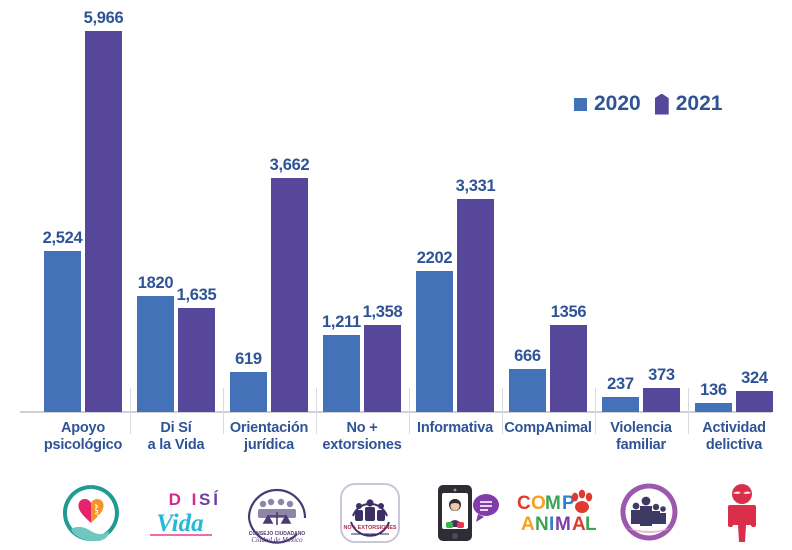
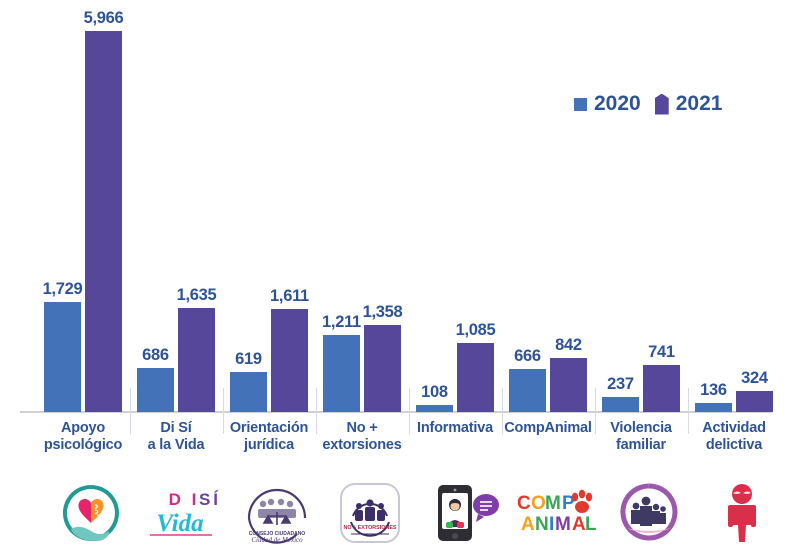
2020/Apoyo psicológico: 2,524 -> 1,729
2020/Di Sí a la Vida: 1820 -> 686
2021/Orientación jurídica: 3,662 -> 1,611
2020/Informativa: 2202 -> 108
2021/Informativa: 3,331 -> 1,085
2021/CompAnimal: 1356 -> 842
2021/Violencia familiar: 373 -> 741
